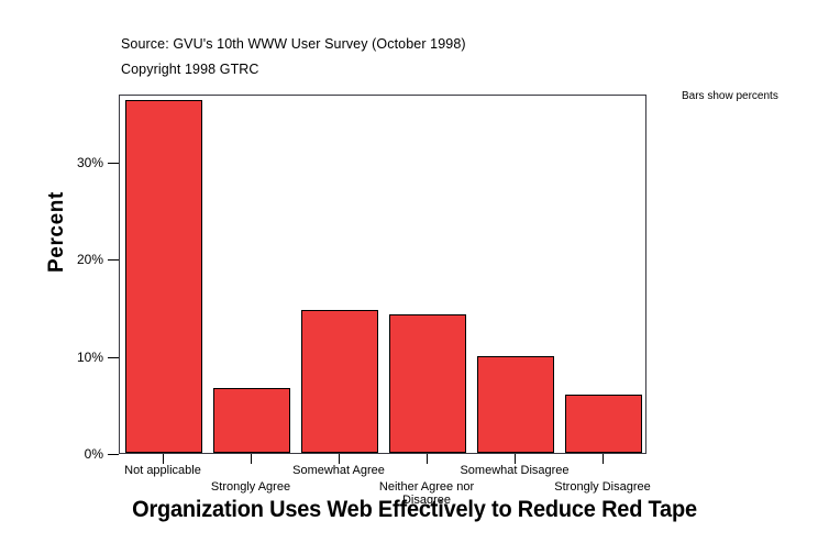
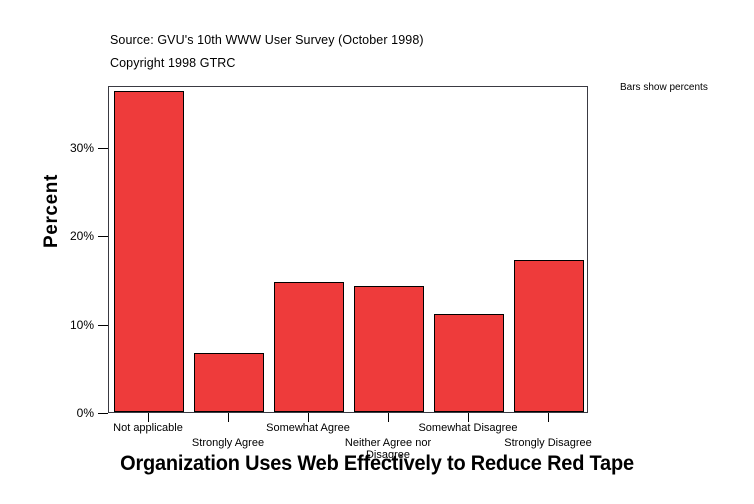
Somewhat Disagree: 10% -> 11%
Strongly Disagree: 6% -> 17%
